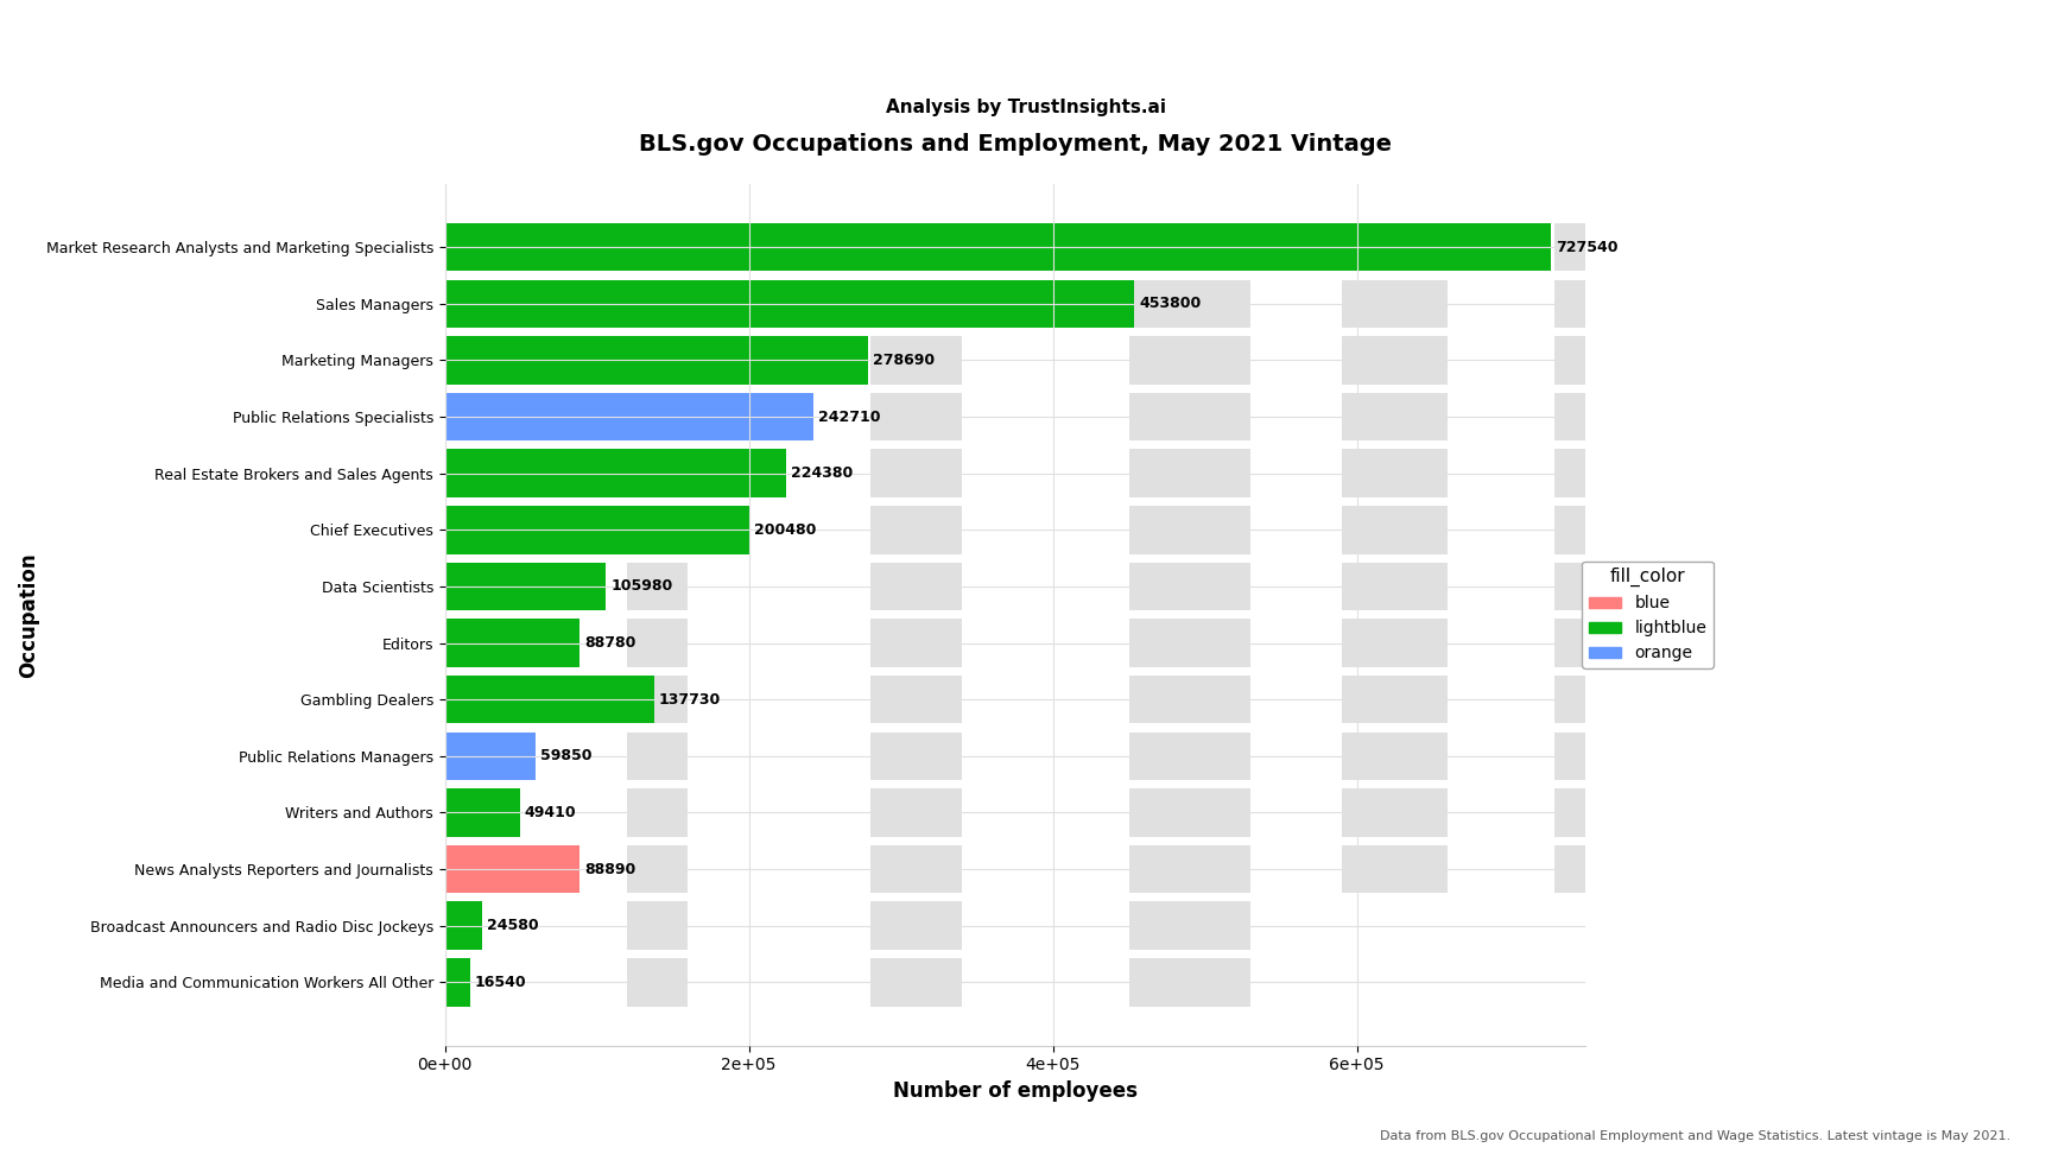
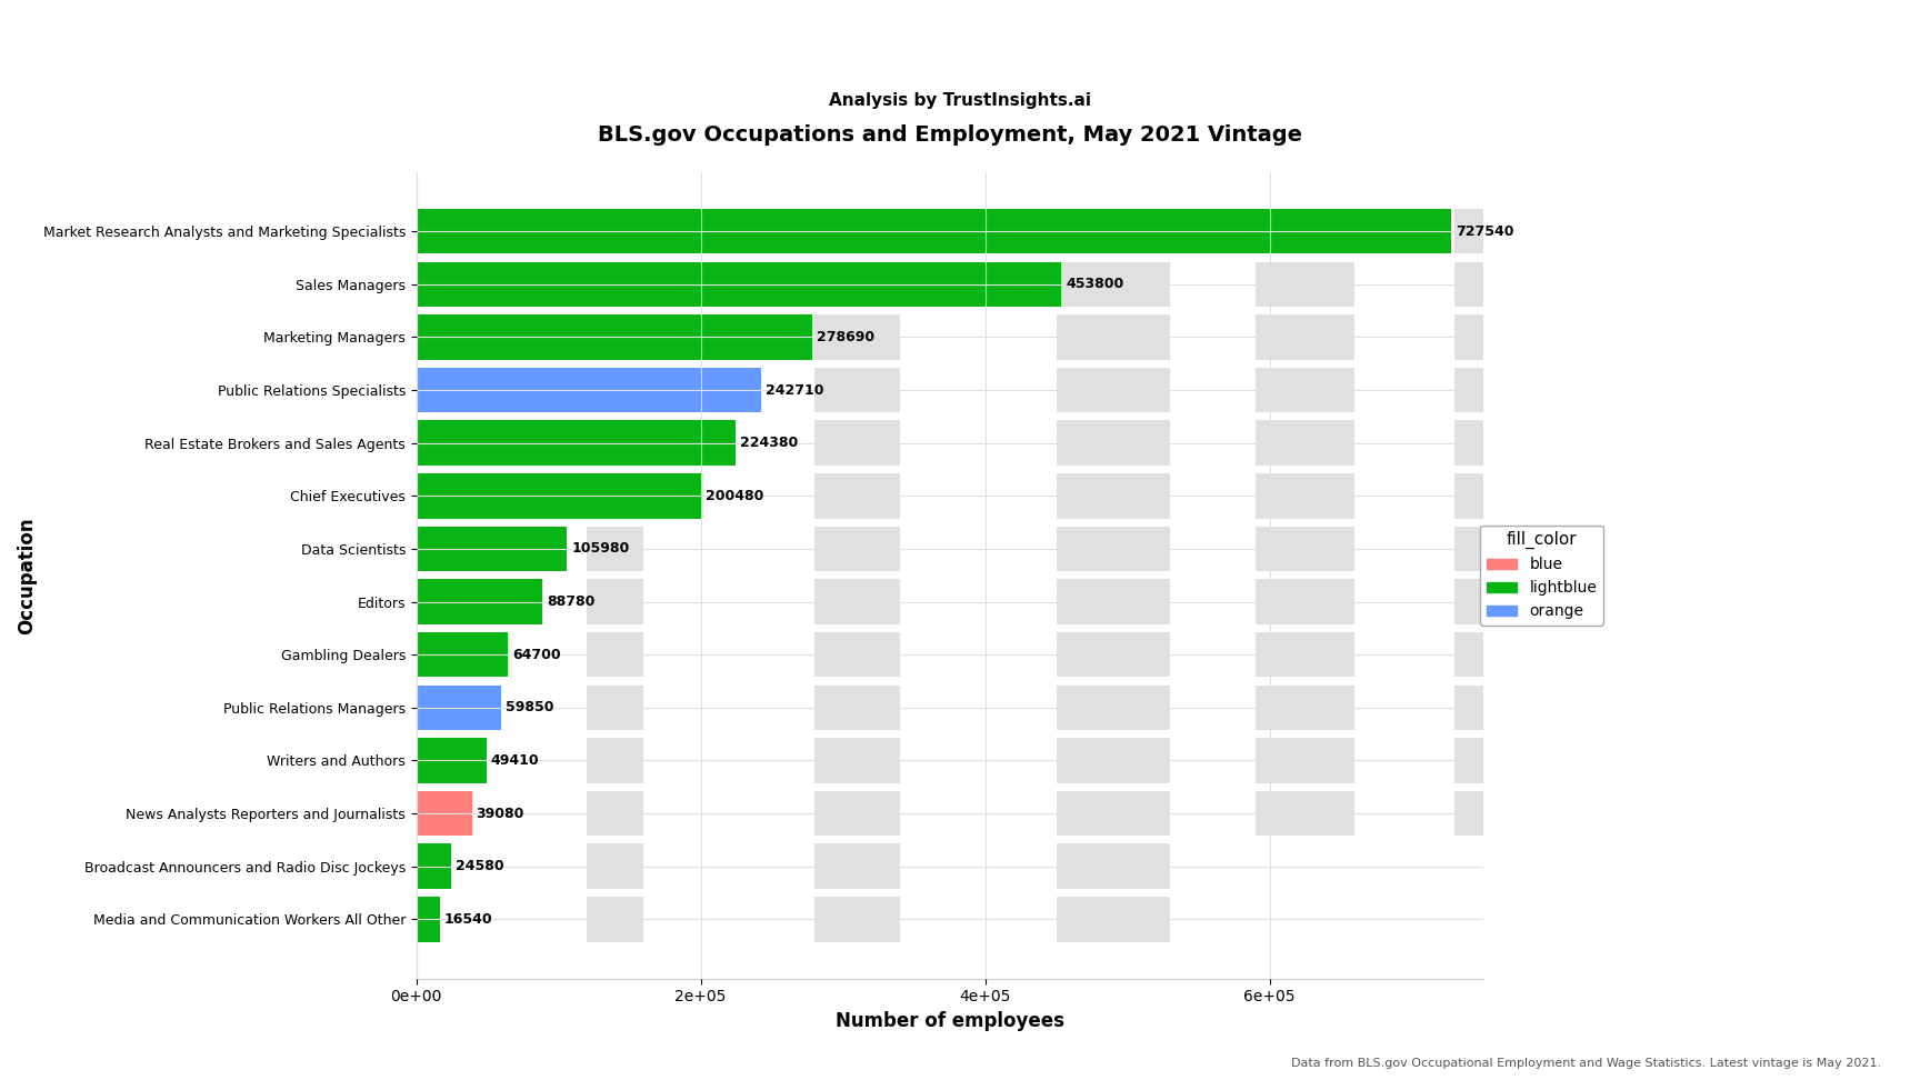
Gambling Dealers: 137730 -> 64700
News Analysts Reporters and Journalists: 88890 -> 39080
